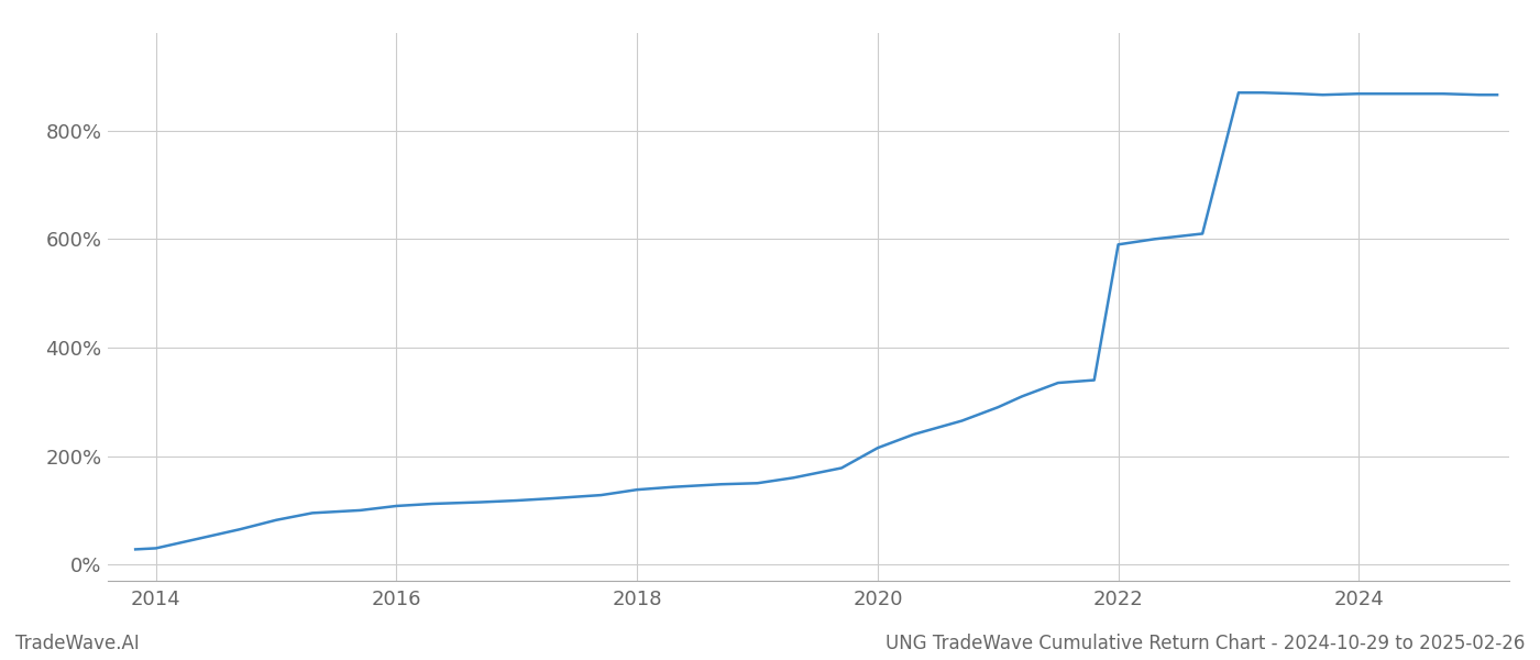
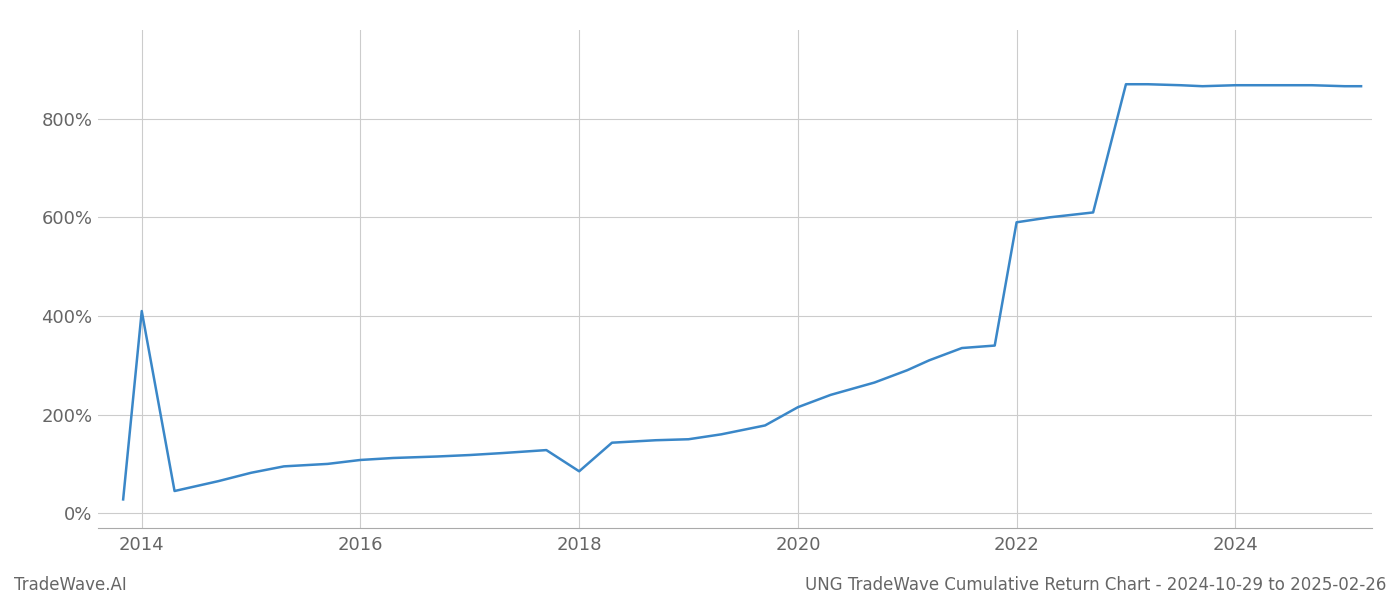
2014: 30% -> 410%
2018: 138% -> 85%
